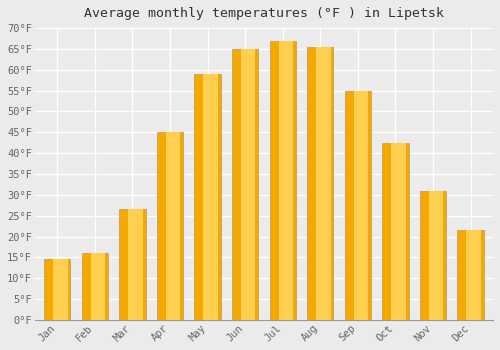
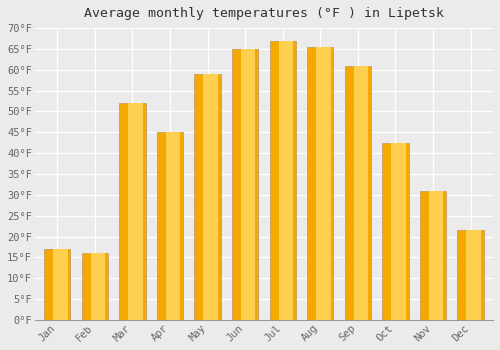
Jan: 14.5°F -> 17.0°F
Mar: 26.5°F -> 52.0°F
Sep: 55.0°F -> 61.0°F
